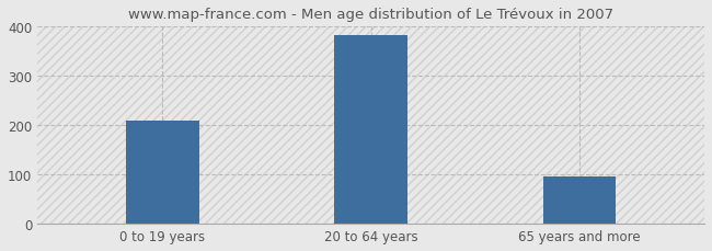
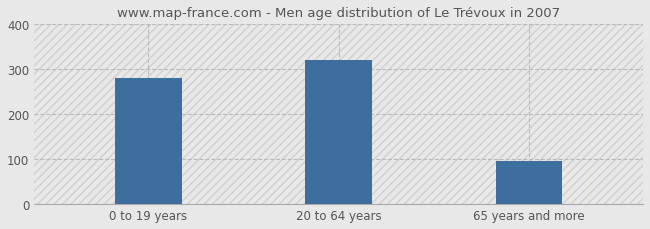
0 to 19 years: 210 -> 280
20 to 64 years: 382 -> 320
